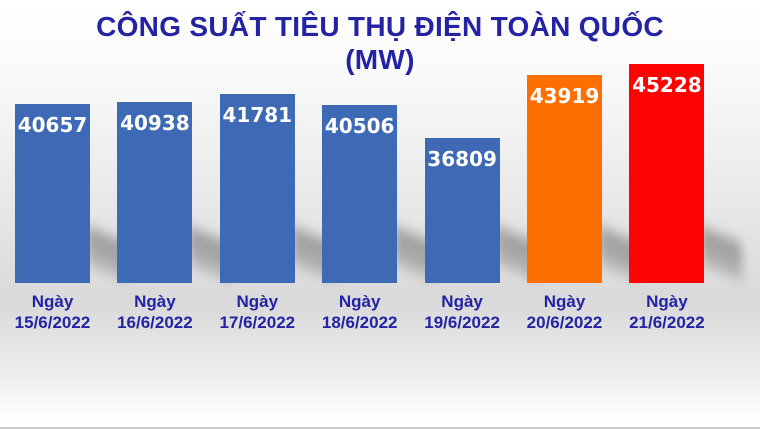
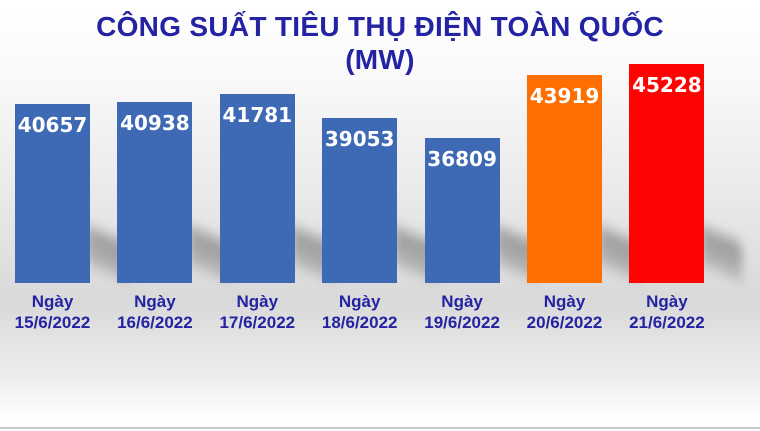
Ngày 18/6/2022: 40506 -> 39053
